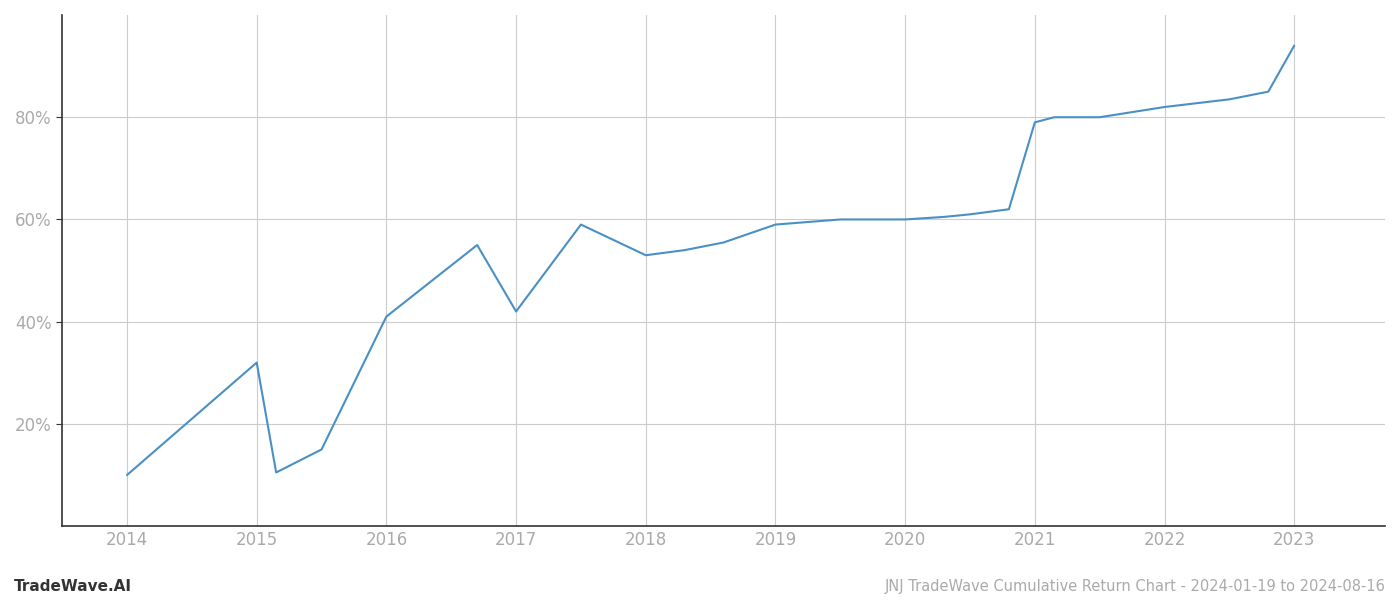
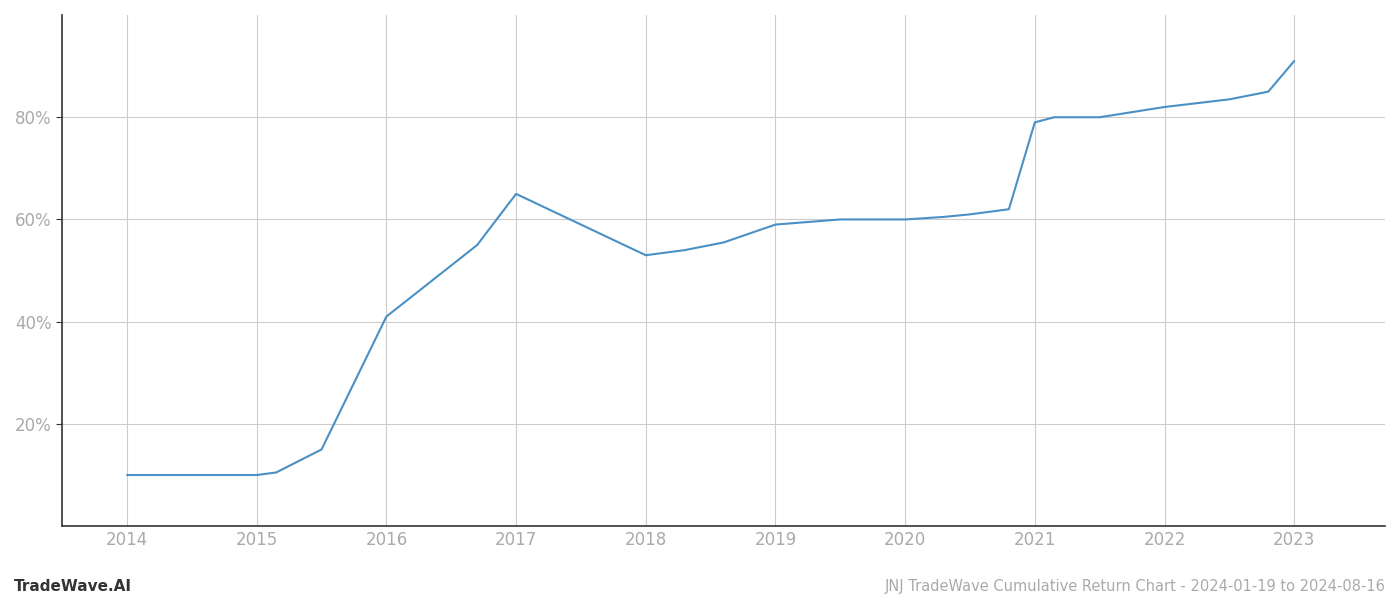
2015: 32.0% -> 10.0%
2017: 42.0% -> 65.0%
2023: 94.0% -> 91.0%
